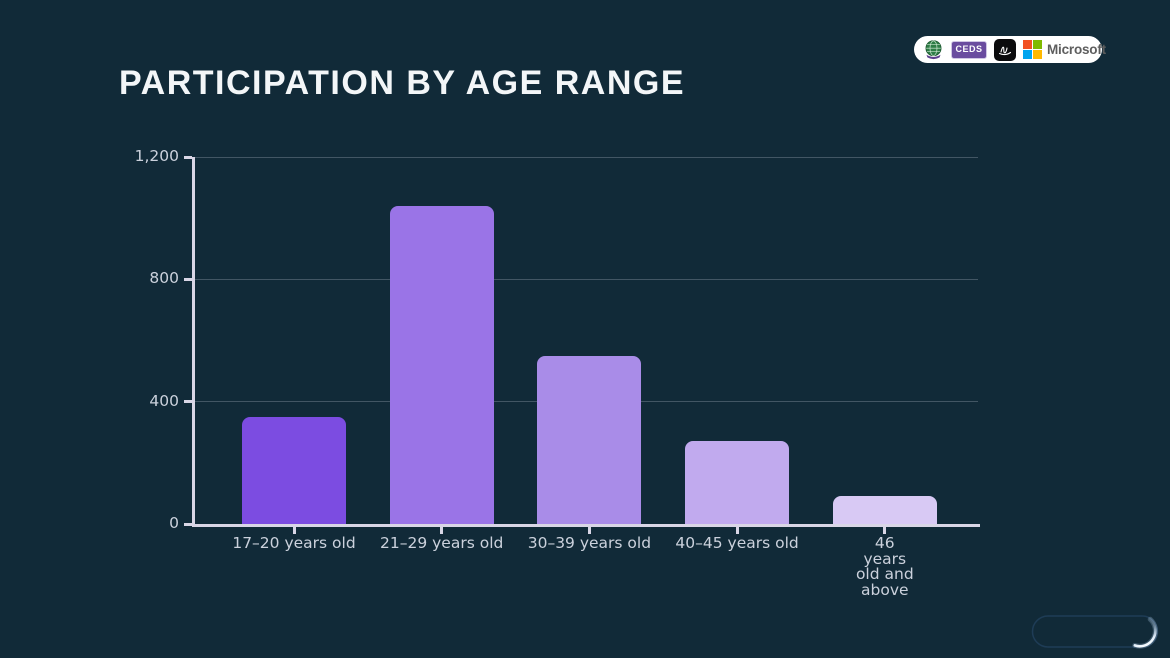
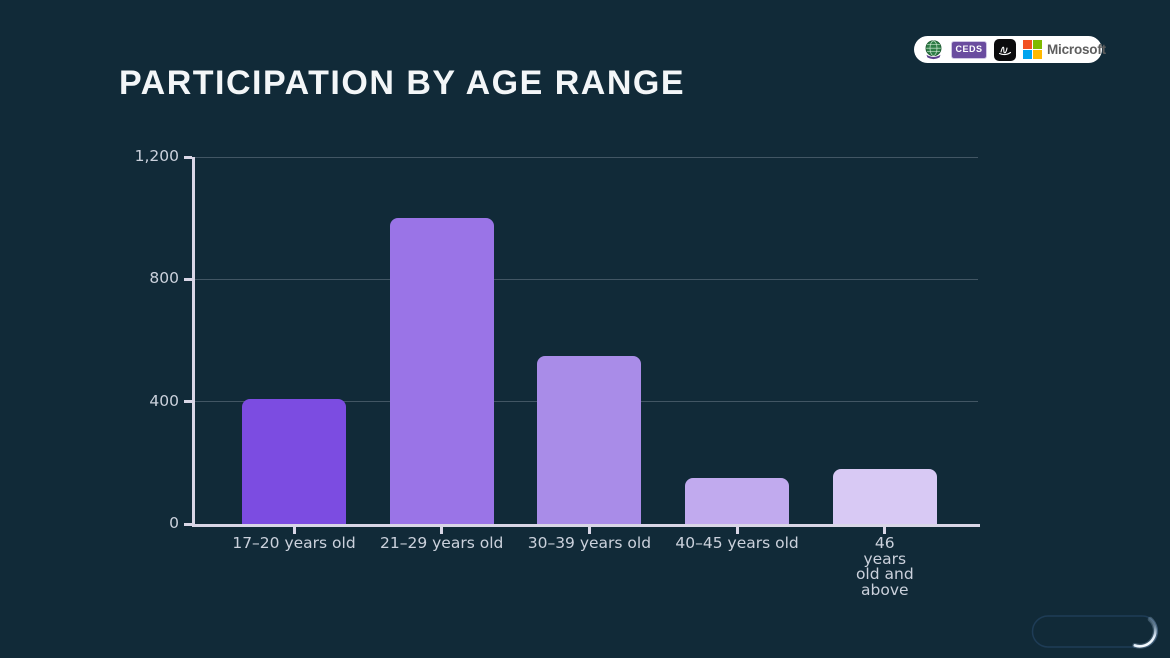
17–20 years old: 350 -> 410
21–29 years old: 1040 -> 1000
40–45 years old: 270 -> 150
46 years old and above: 90 -> 180
